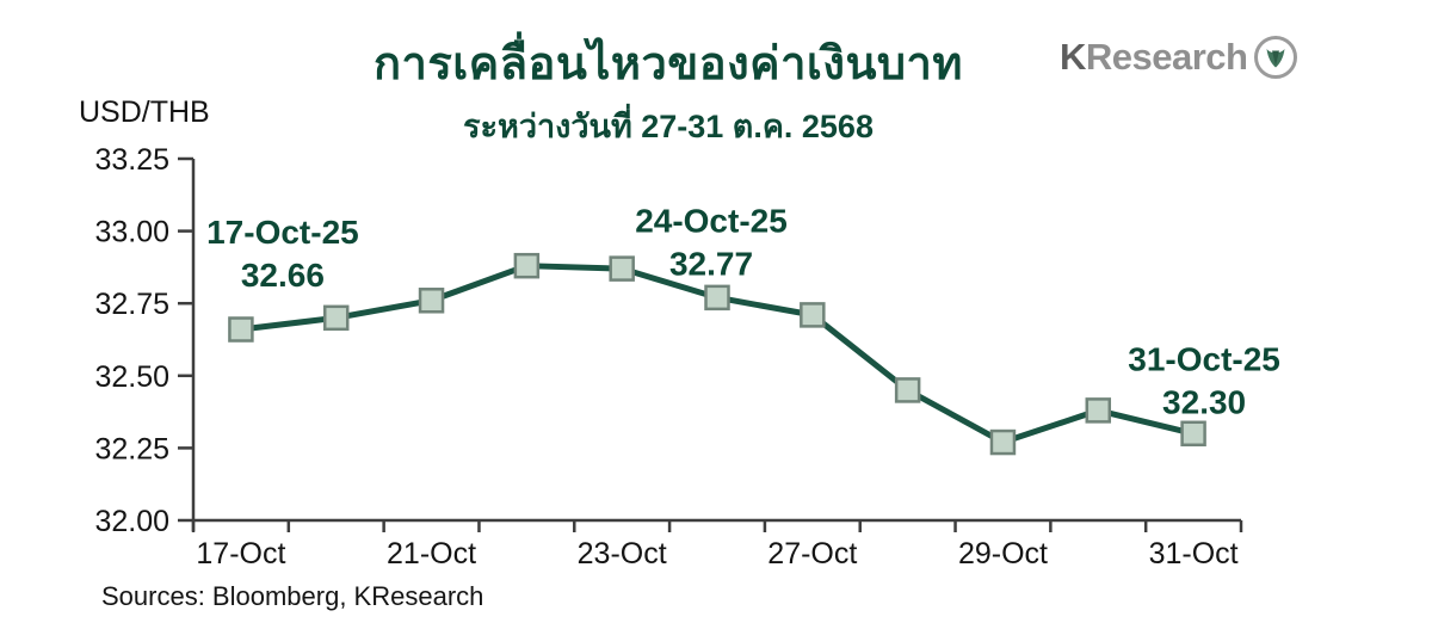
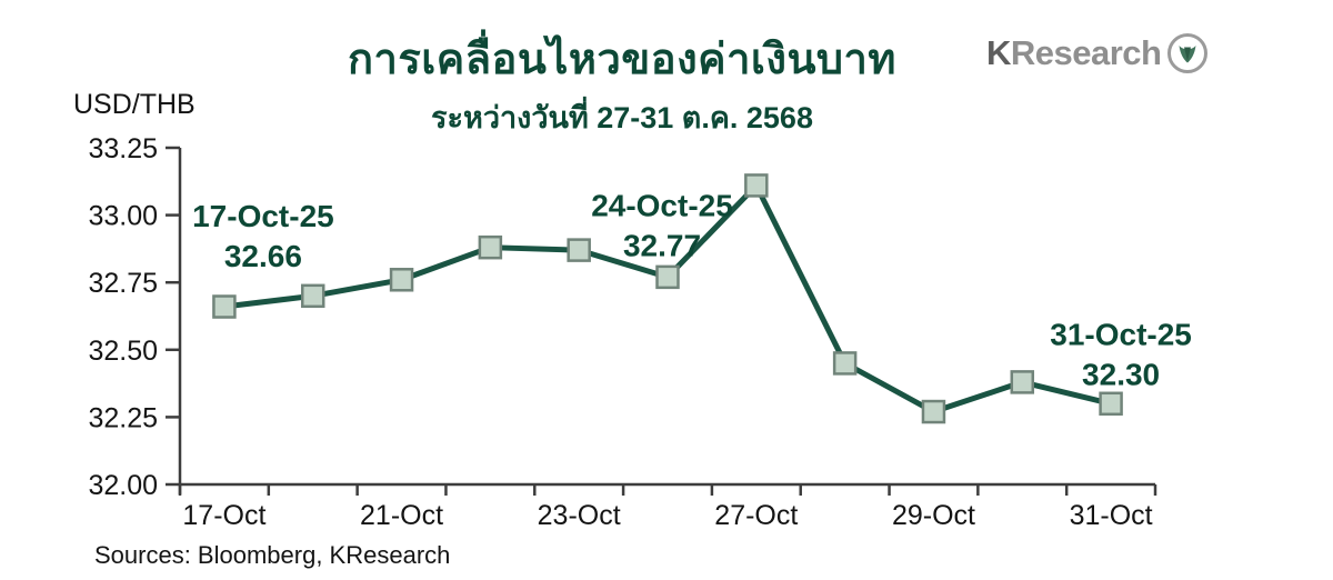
27-Oct: 32.71 -> 33.11
